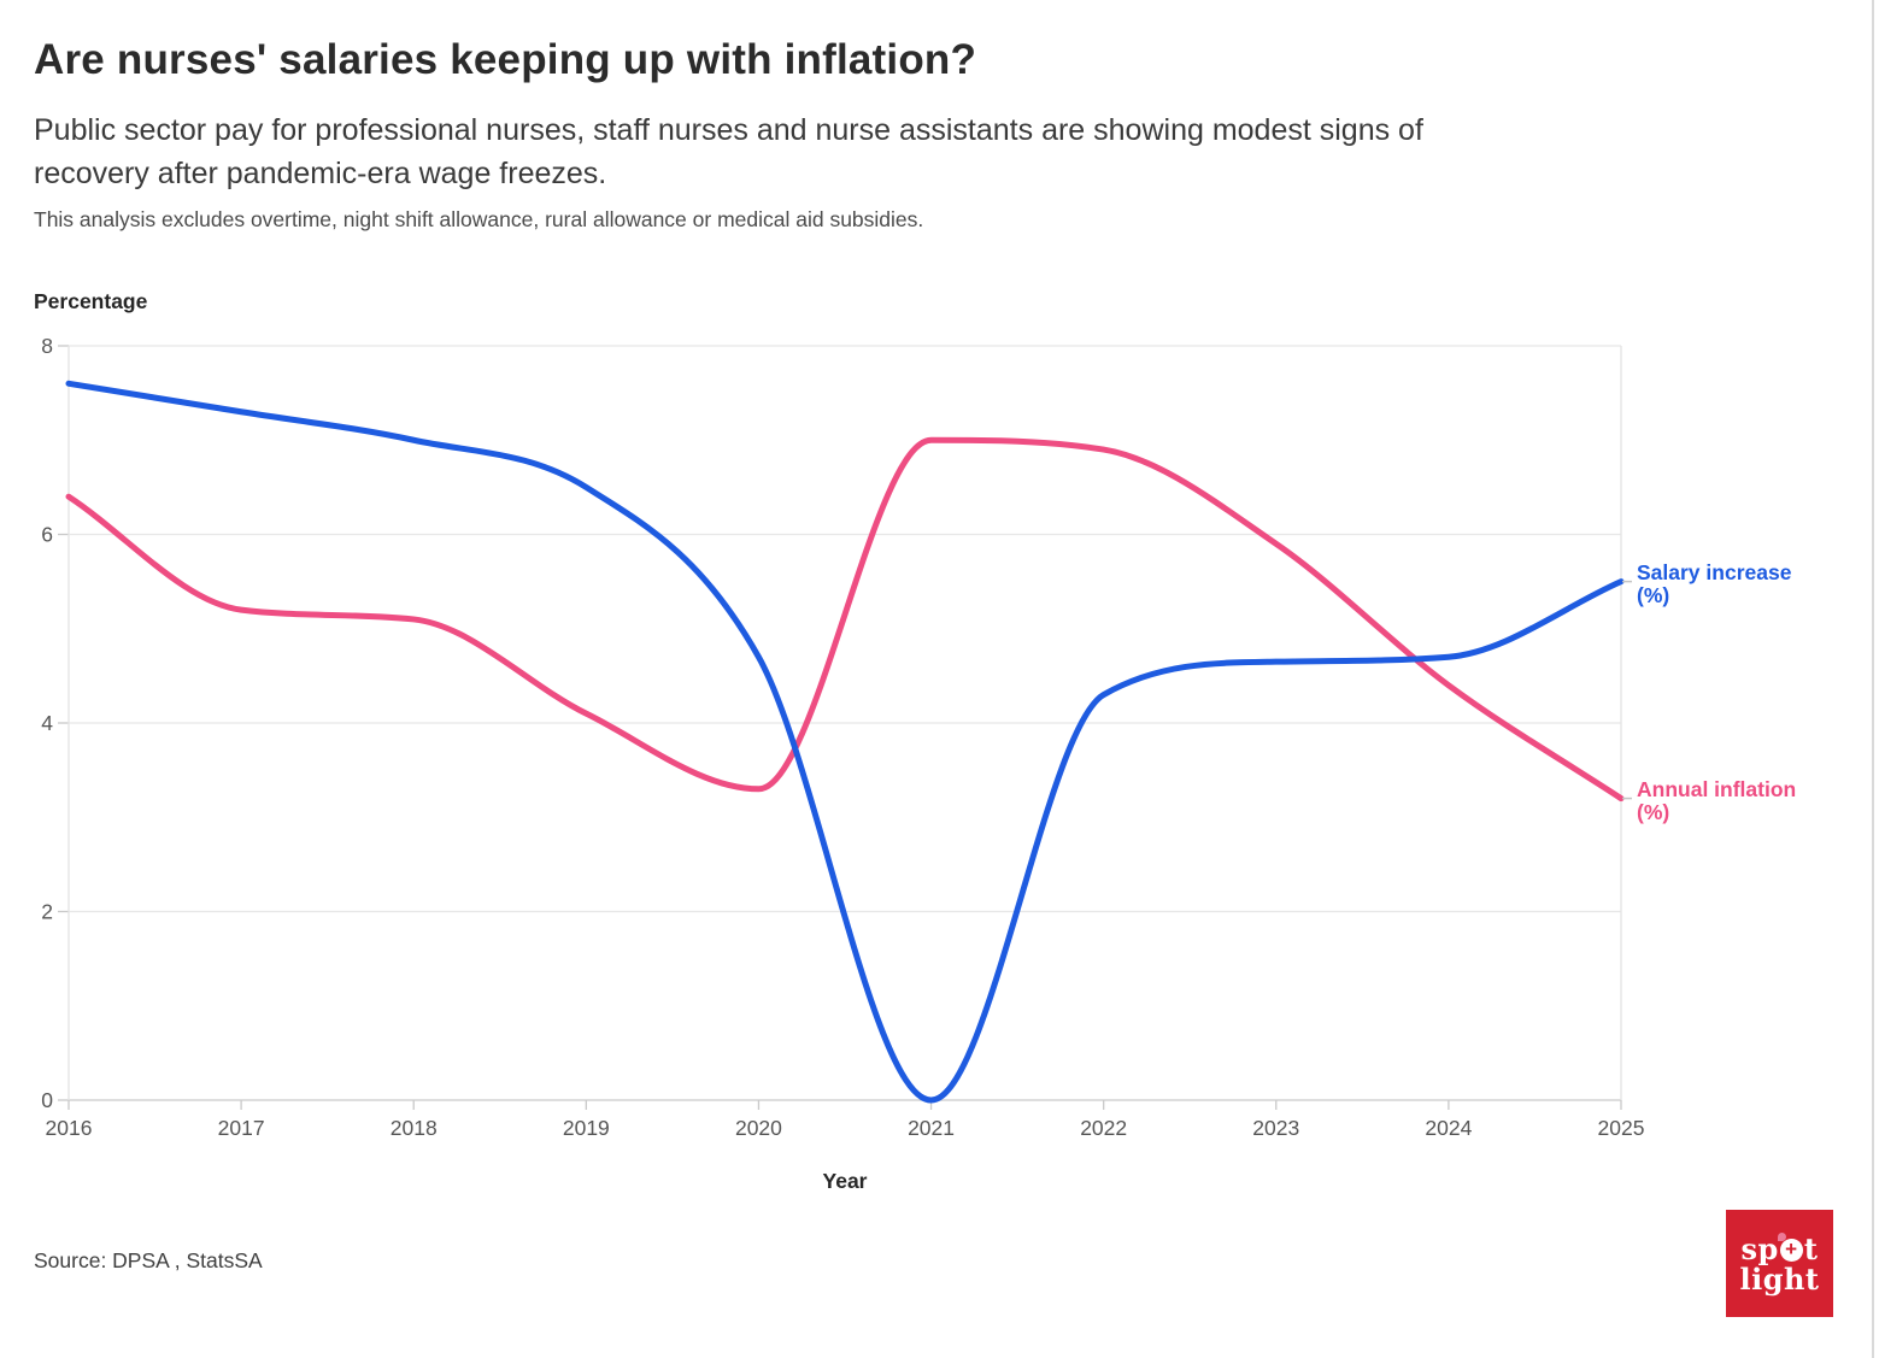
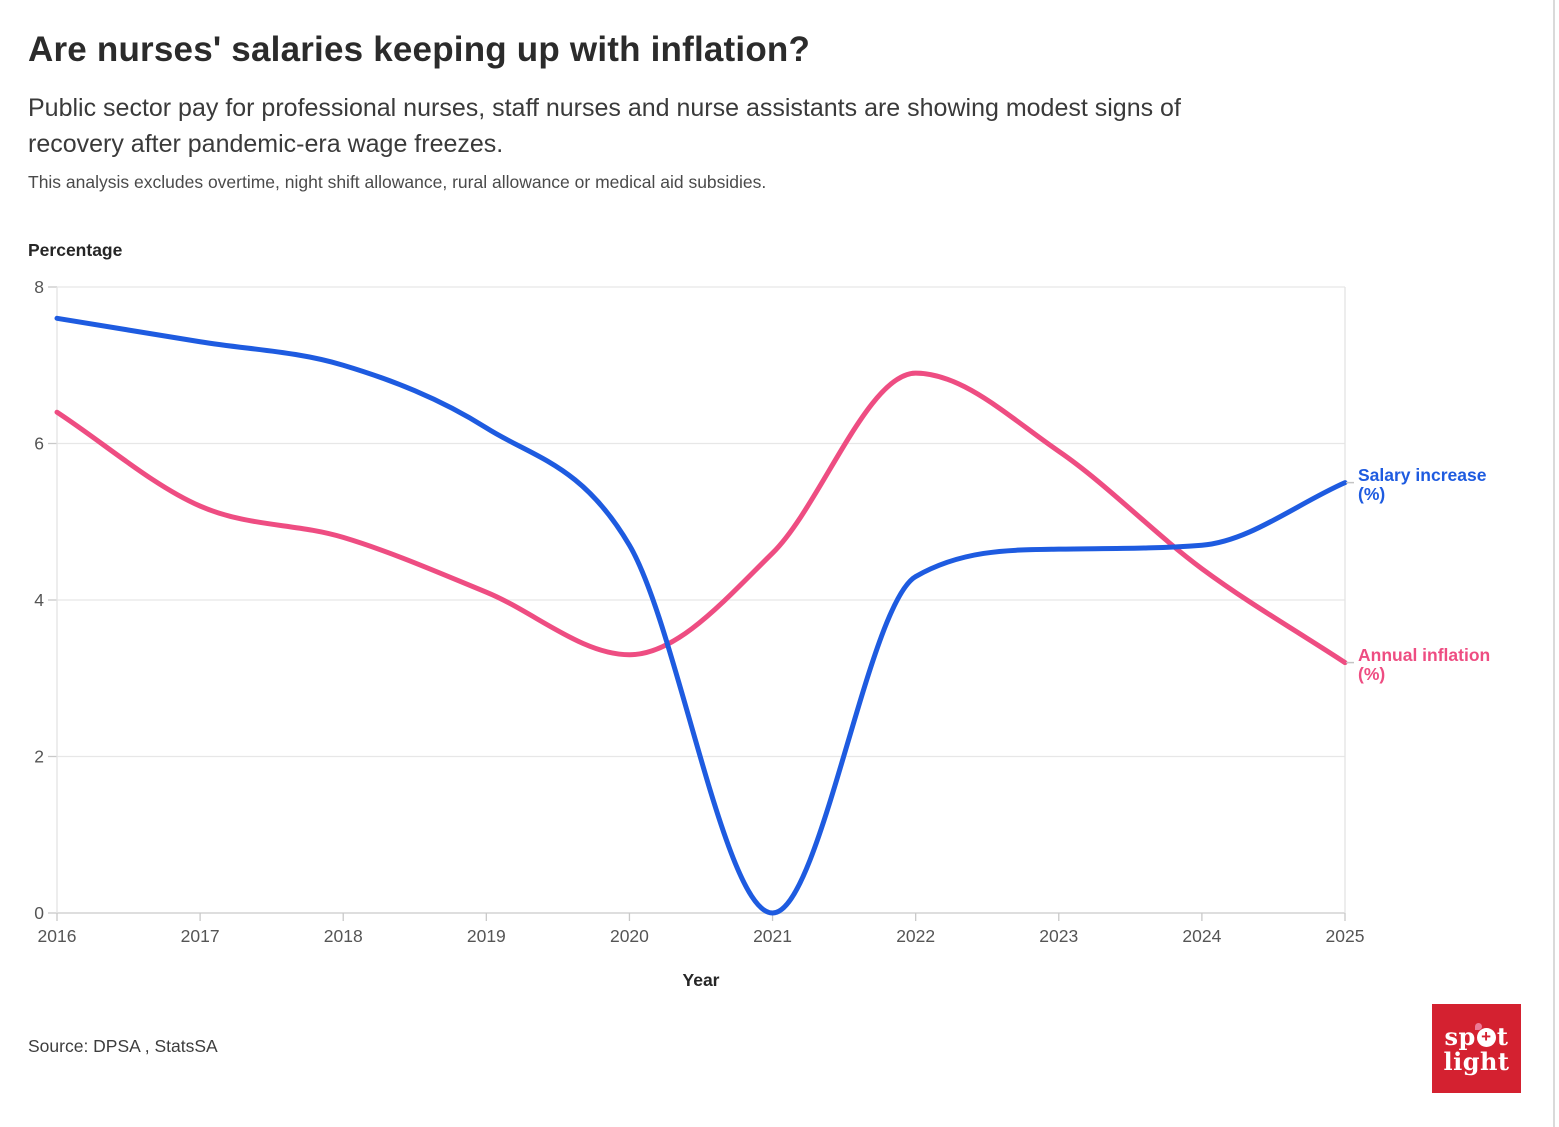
Annual inflation (%)/2018: 5.1 -> 4.8
Salary increase (%)/2019: 6.5 -> 6.2
Annual inflation (%)/2021: 7.0 -> 4.6
